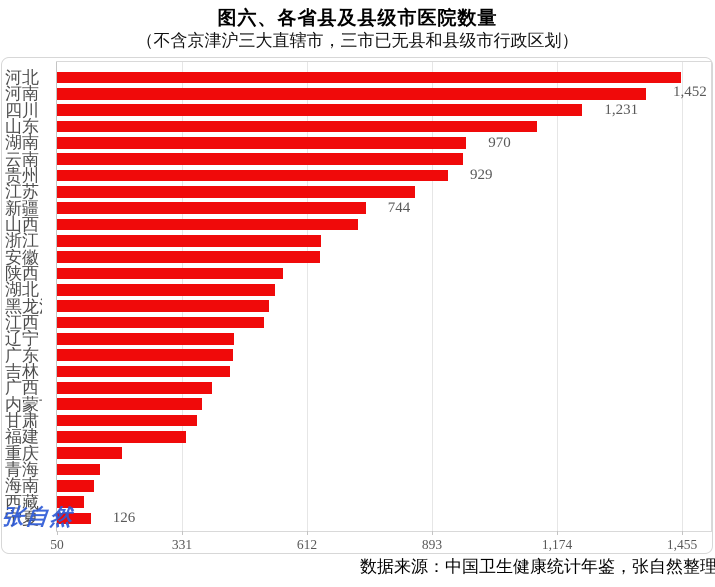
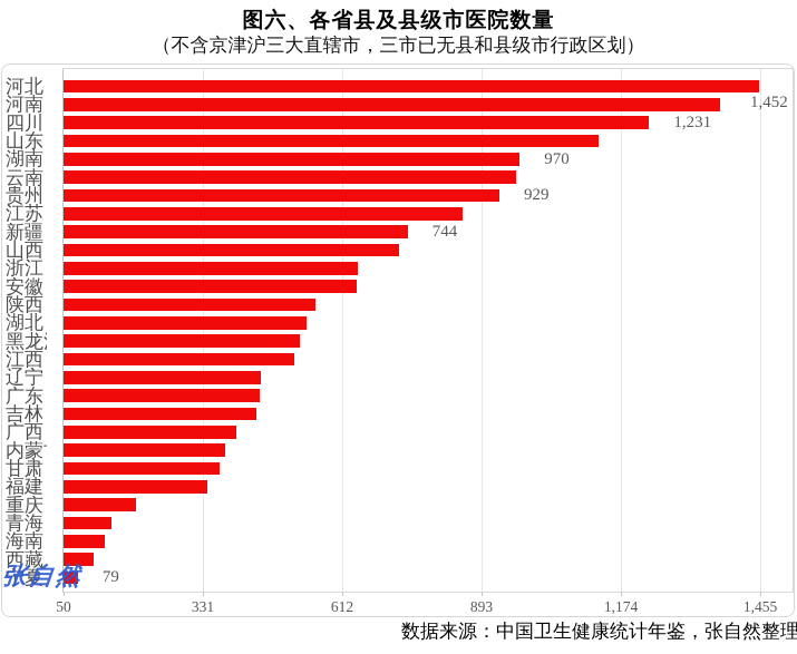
宁夏: 126 -> 79
